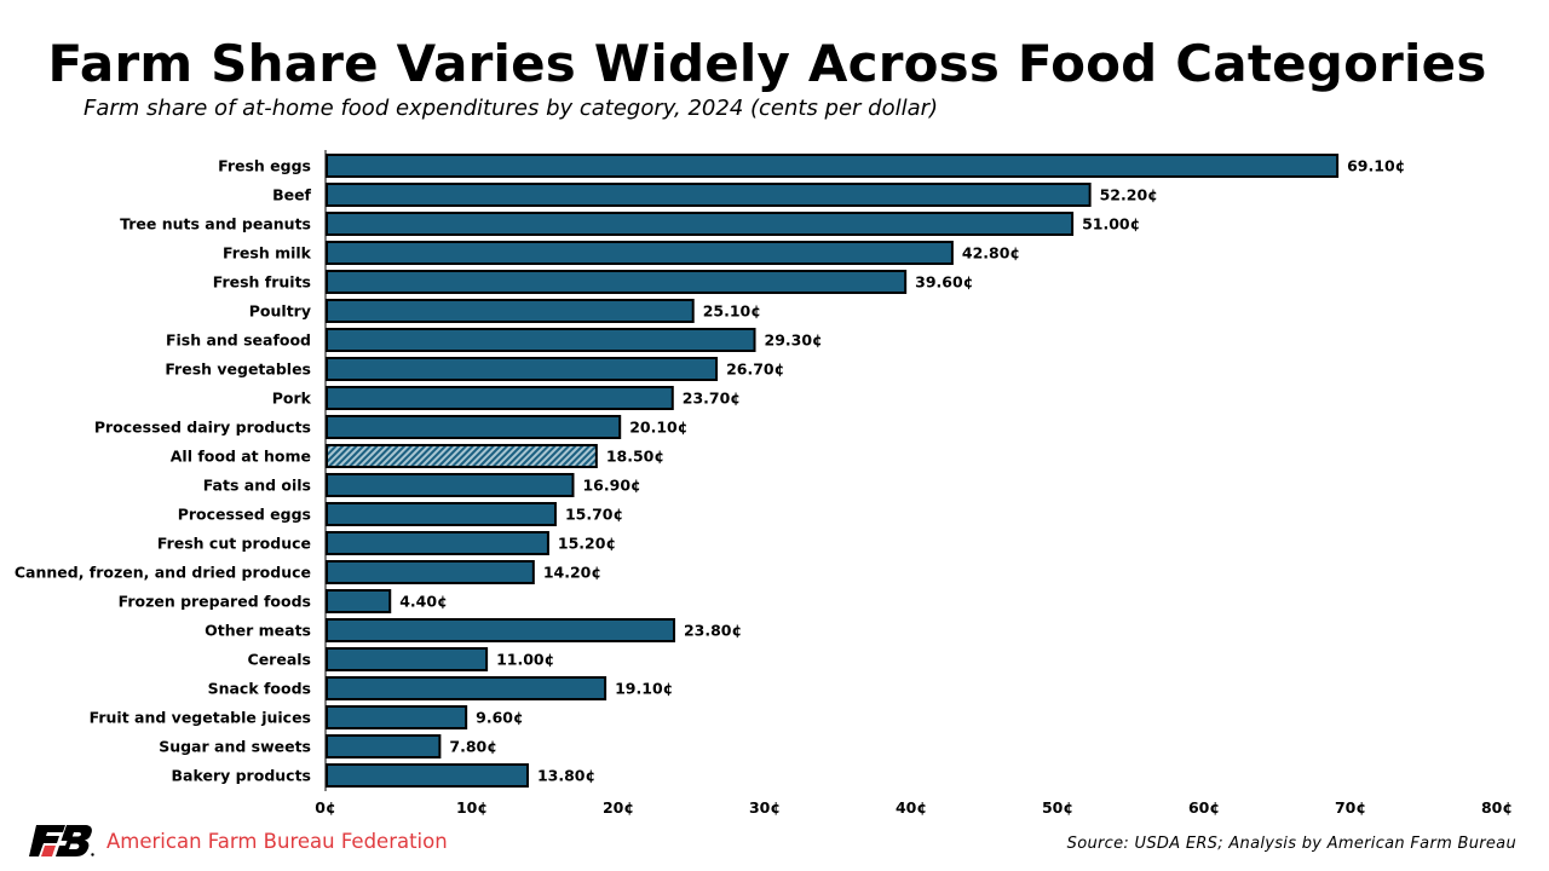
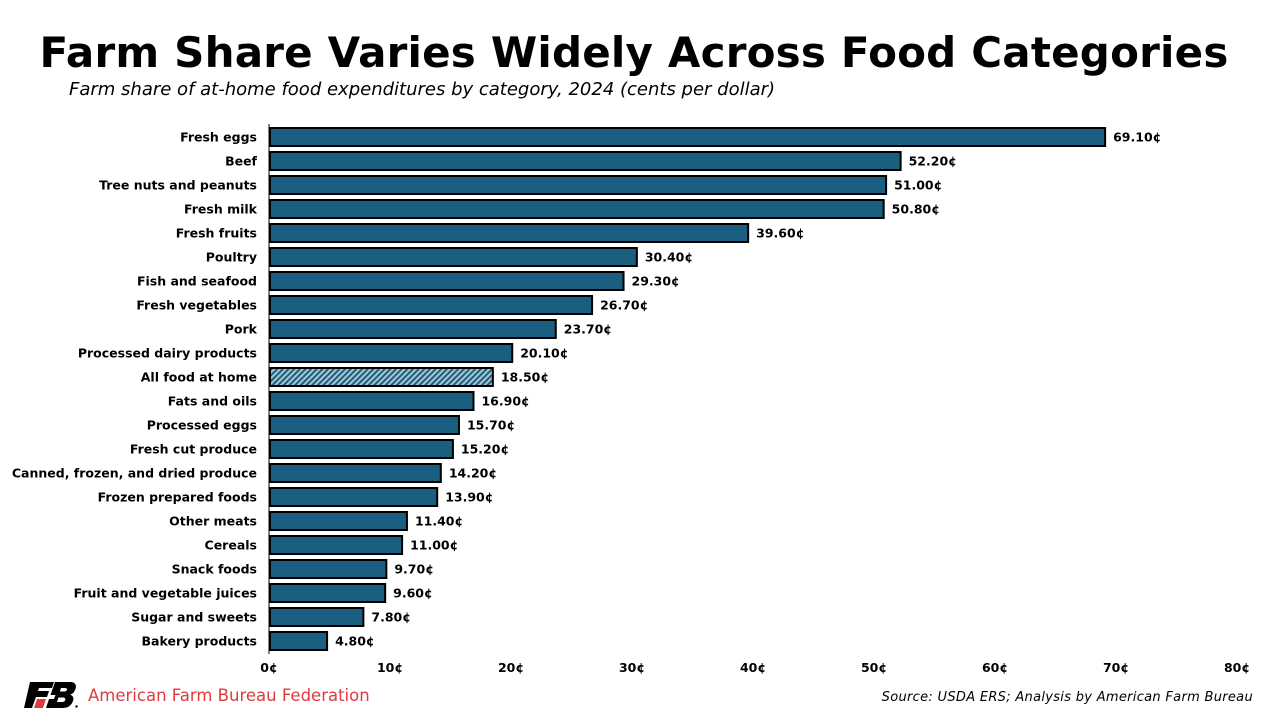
Fresh milk: 42.80 -> 50.80
Poultry: 25.10 -> 30.40
Frozen prepared foods: 4.40 -> 13.90
Other meats: 23.80 -> 11.40
Snack foods: 19.10 -> 9.70
Bakery products: 13.80 -> 4.80
